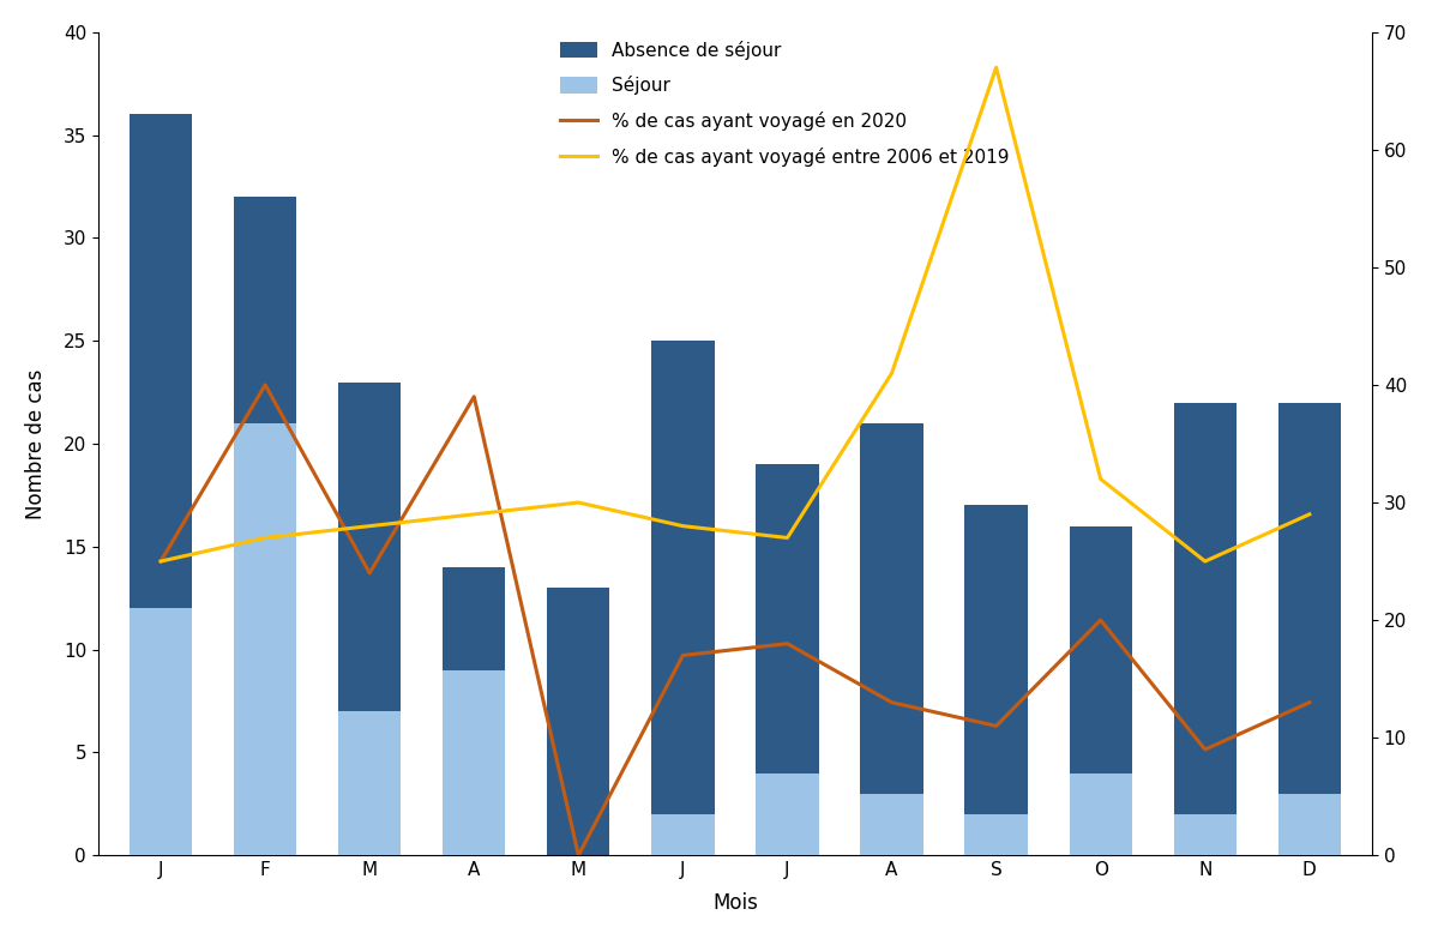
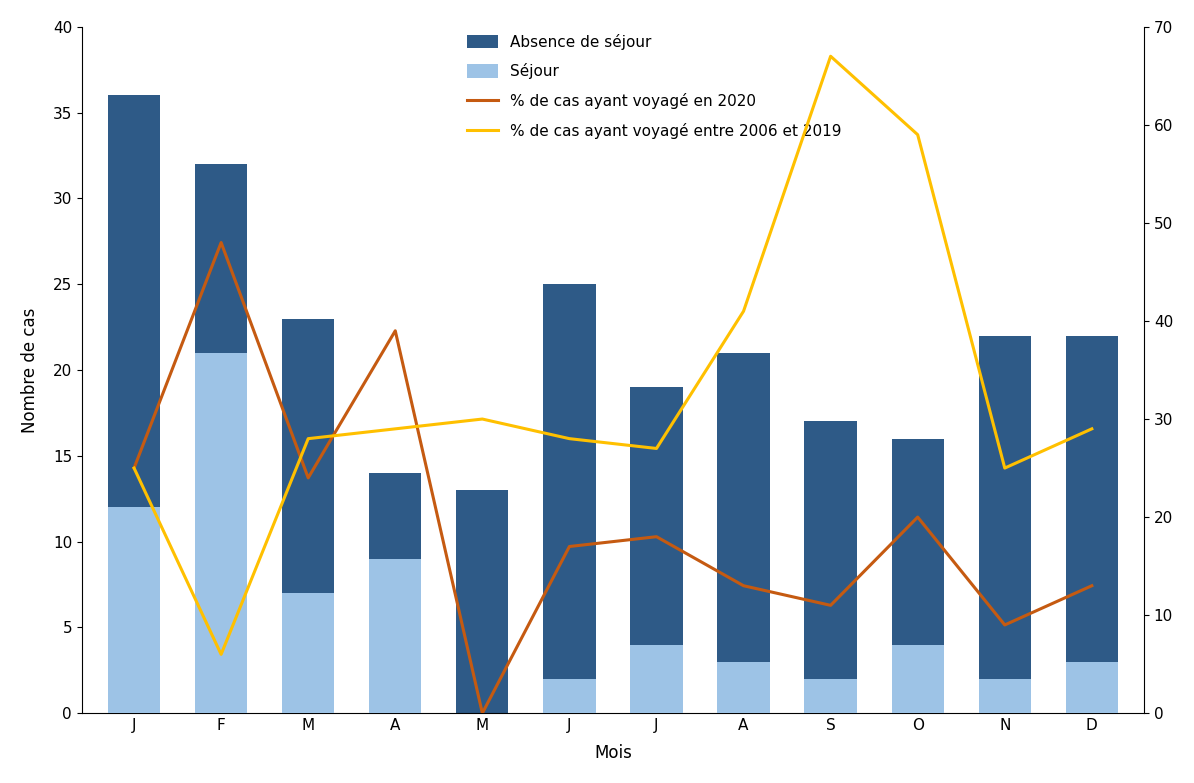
% de cas ayant voyagé en 2020/F: 40 -> 48
% de cas ayant voyagé entre 2006 et 2019/F: 27 -> 6
% de cas ayant voyagé entre 2006 et 2019/O: 32 -> 59
